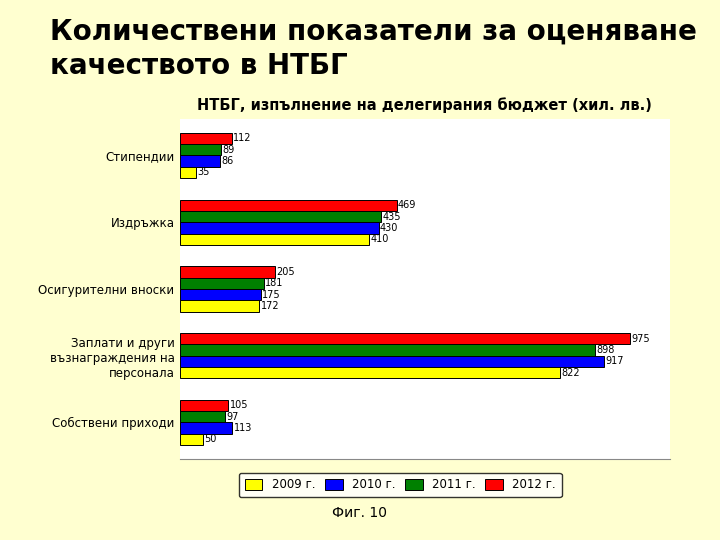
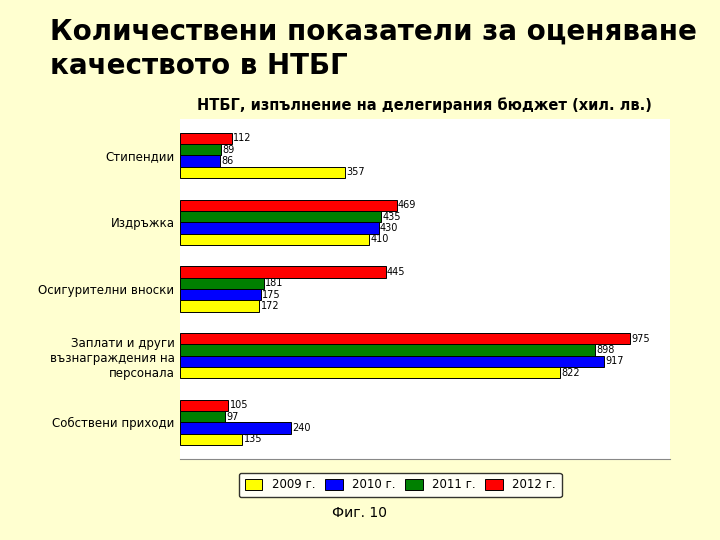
2009 г./Стипендии: 35 -> 357
2012 г./Осигурителни вноски: 205 -> 445
2010 г./Собствени приходи: 113 -> 240
2009 г./Собствени приходи: 50 -> 135
